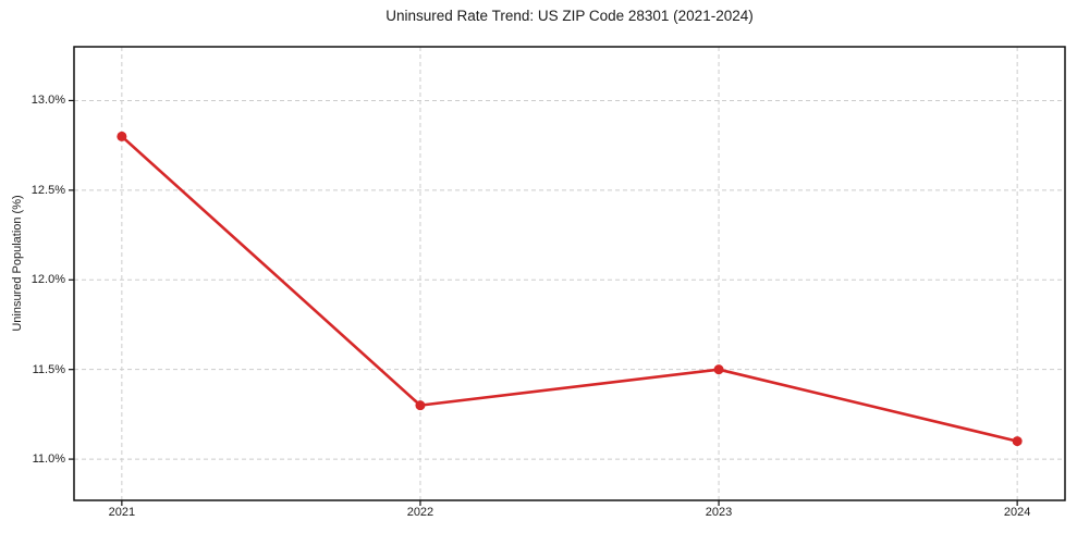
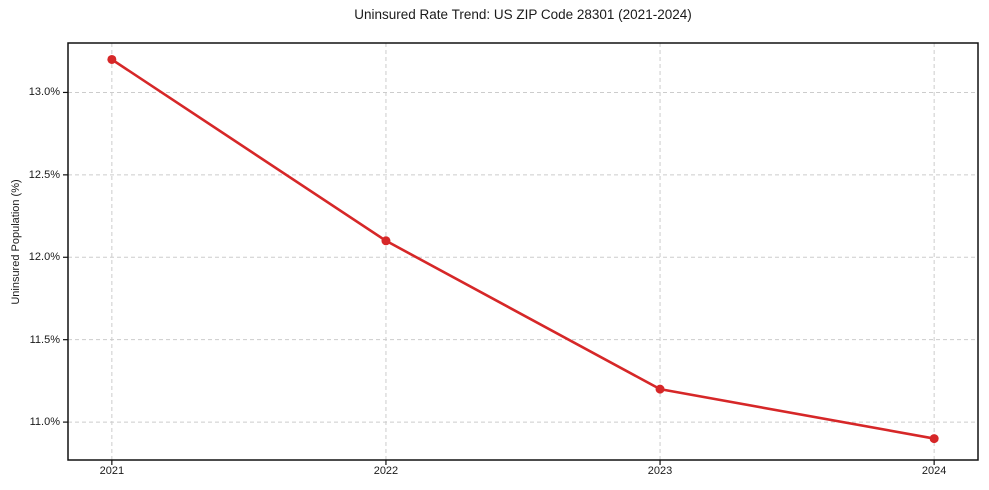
2021: 12.8% -> 13.2%
2022: 11.3% -> 12.1%
2023: 11.5% -> 11.2%
2024: 11.1% -> 10.9%
